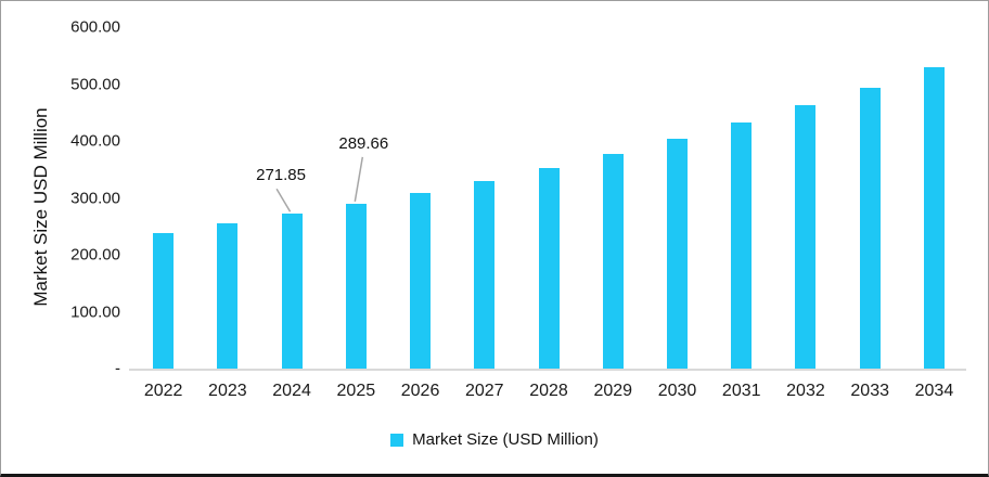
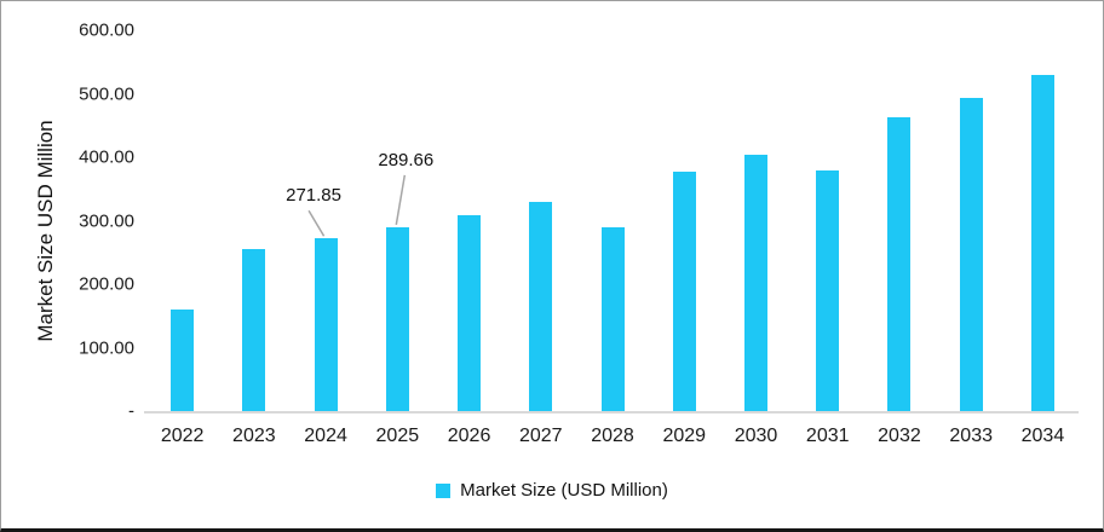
2022: 240 -> 160
2028: 350 -> 290
2031: 430 -> 380
